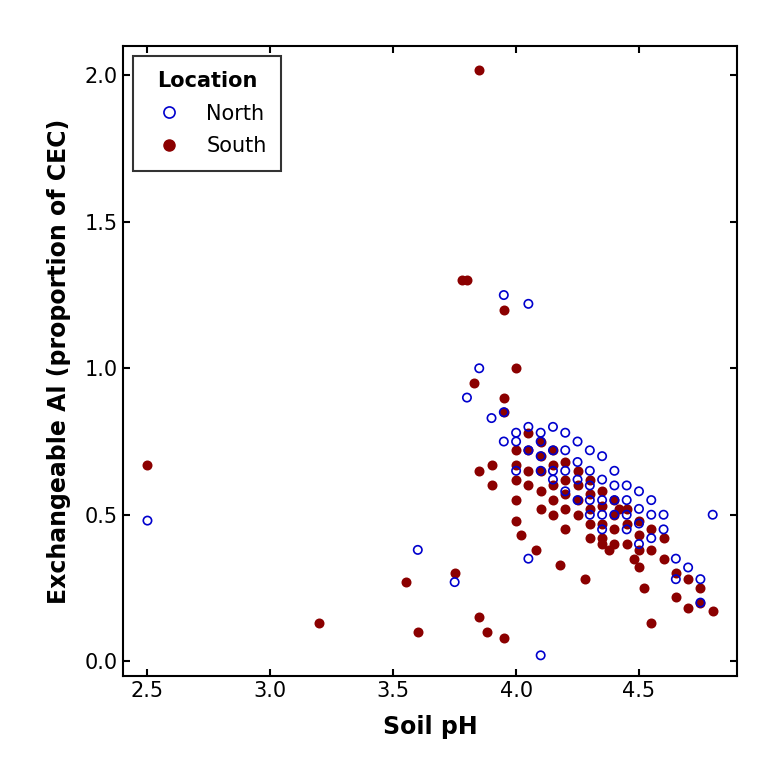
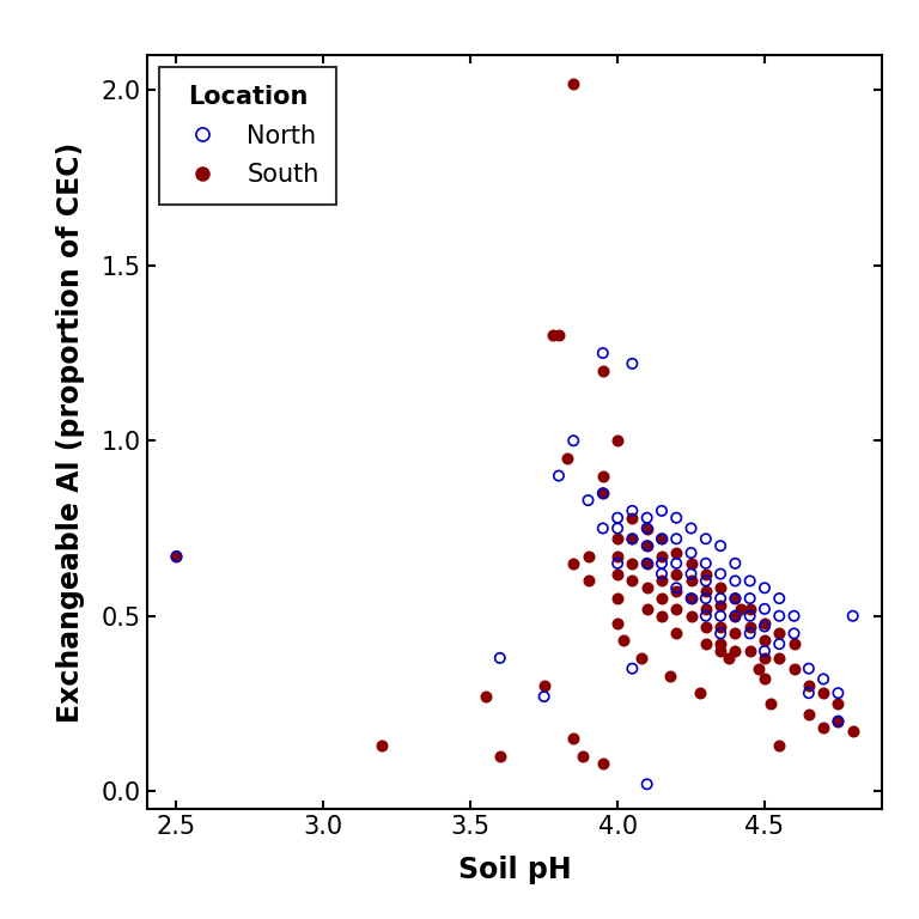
North/2.5: 0.48 -> 0.67
